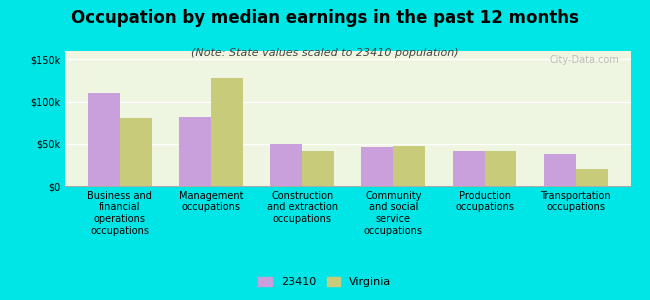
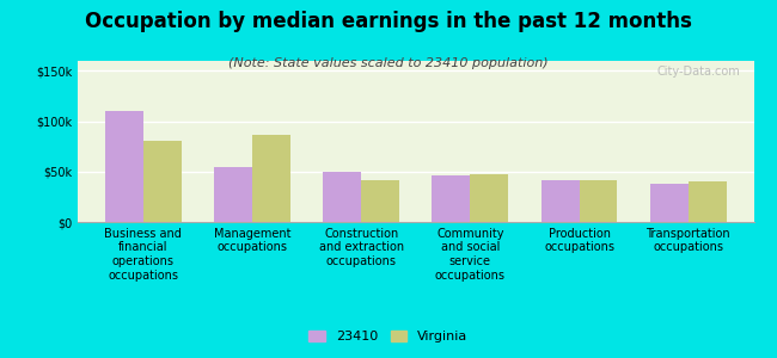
23410/Management occupations: $82k -> $55k
Virginia/Management occupations: $128k -> $87k
Virginia/Transportation occupations: $20k -> $40k
